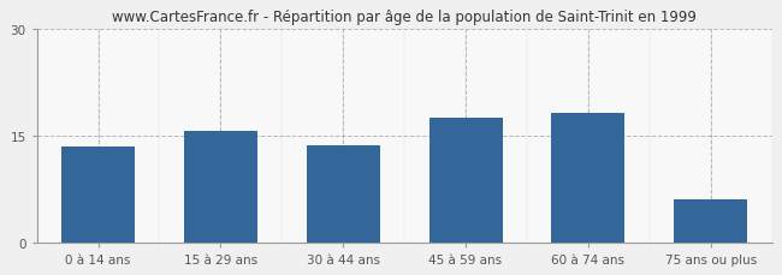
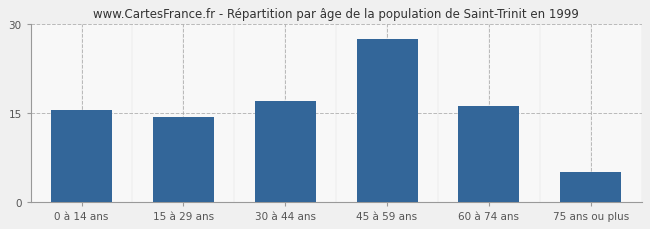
0 à 14 ans: 13.4 -> 15.5
15 à 29 ans: 15.6 -> 14.3
30 à 44 ans: 13.6 -> 17.0
45 à 59 ans: 17.6 -> 27.5
60 à 74 ans: 18.2 -> 16.2
75 ans ou plus: 6.0 -> 5.0
